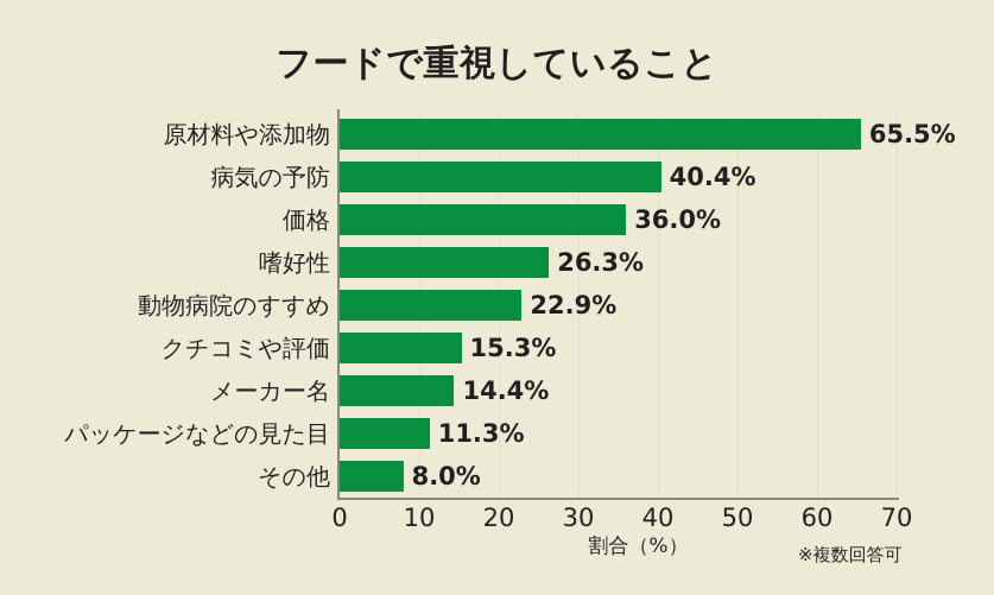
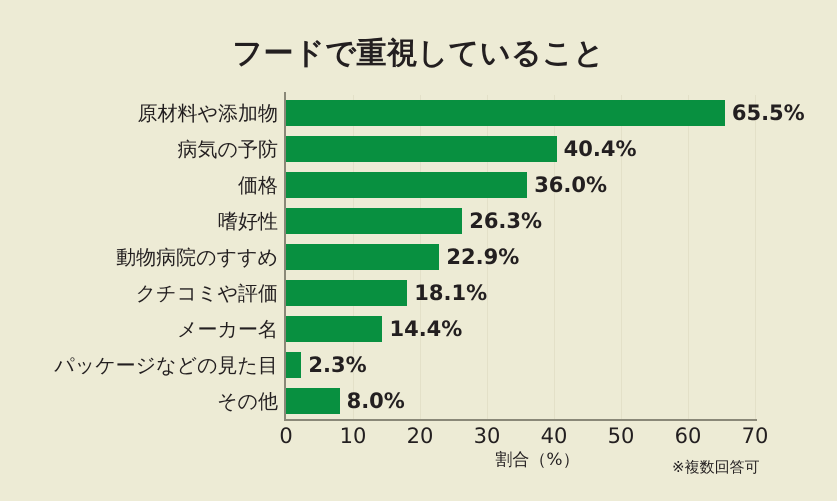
クチコミや評価: 15.3% -> 18.1%
パッケージなどの見た目: 11.3% -> 2.3%
